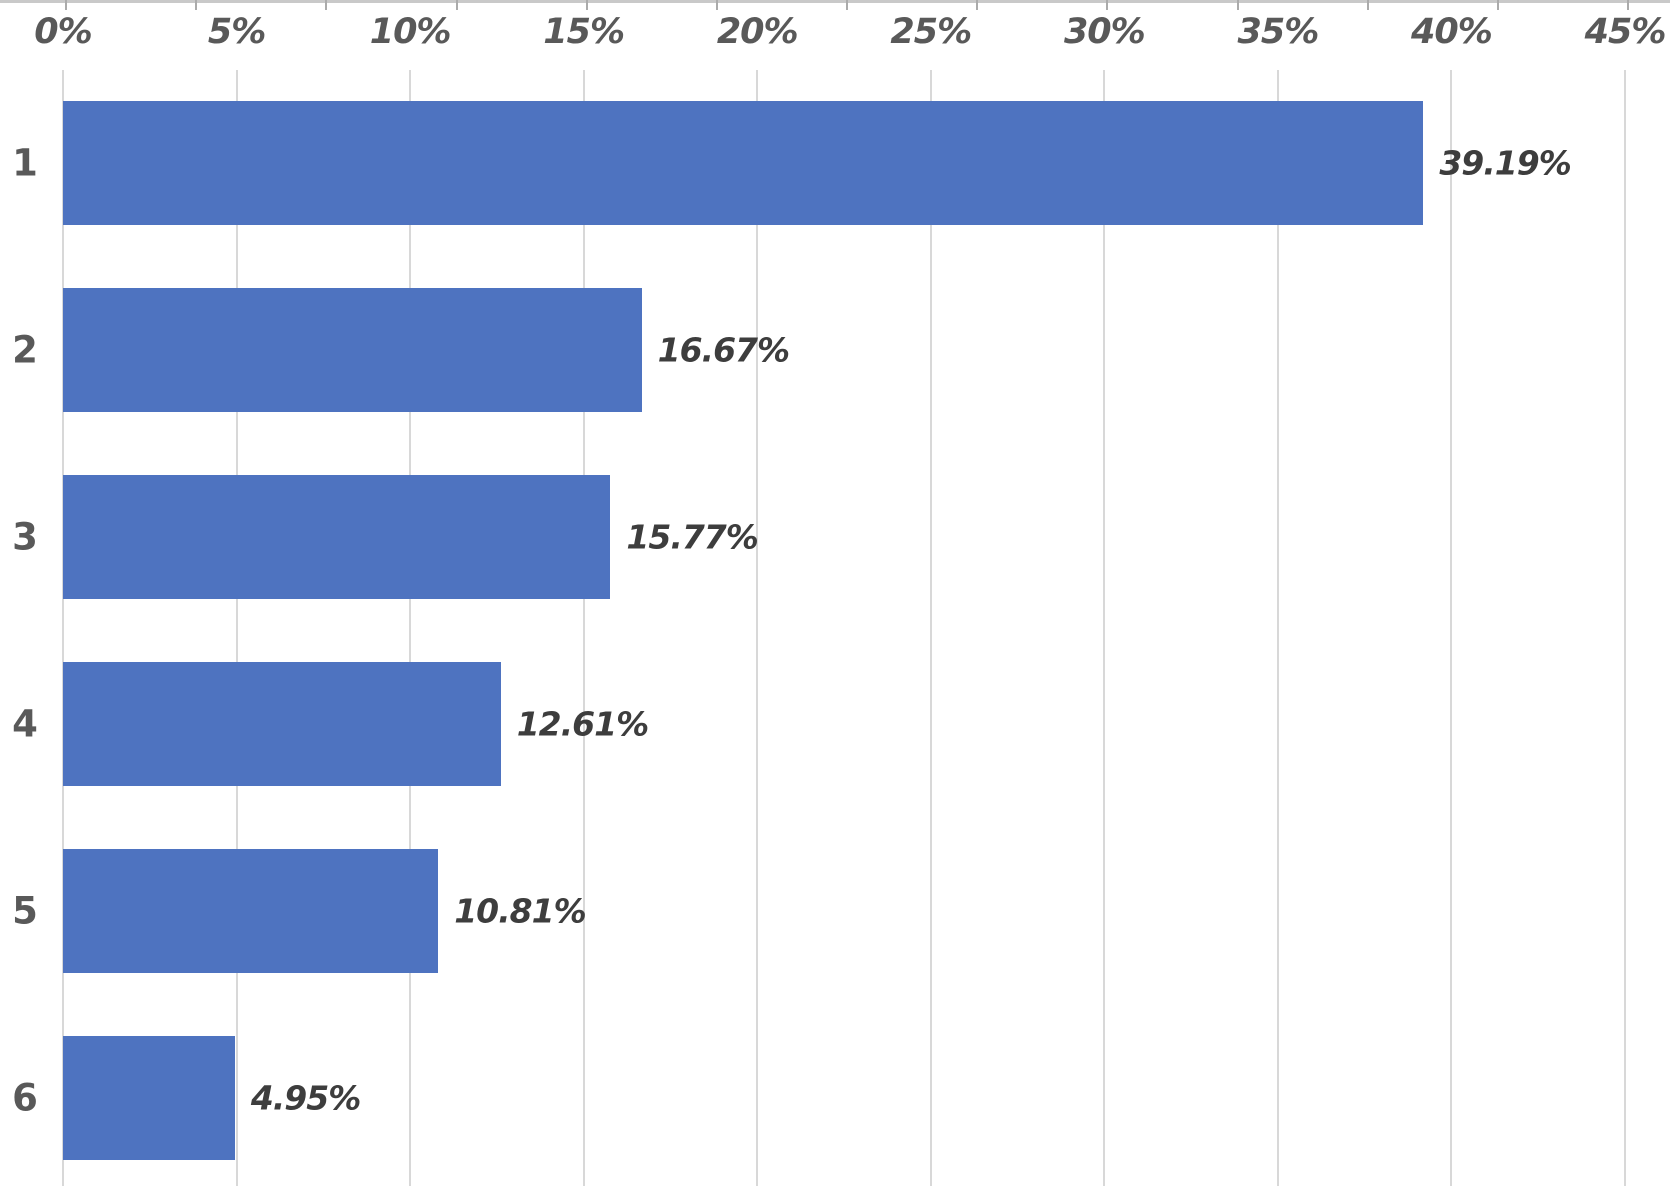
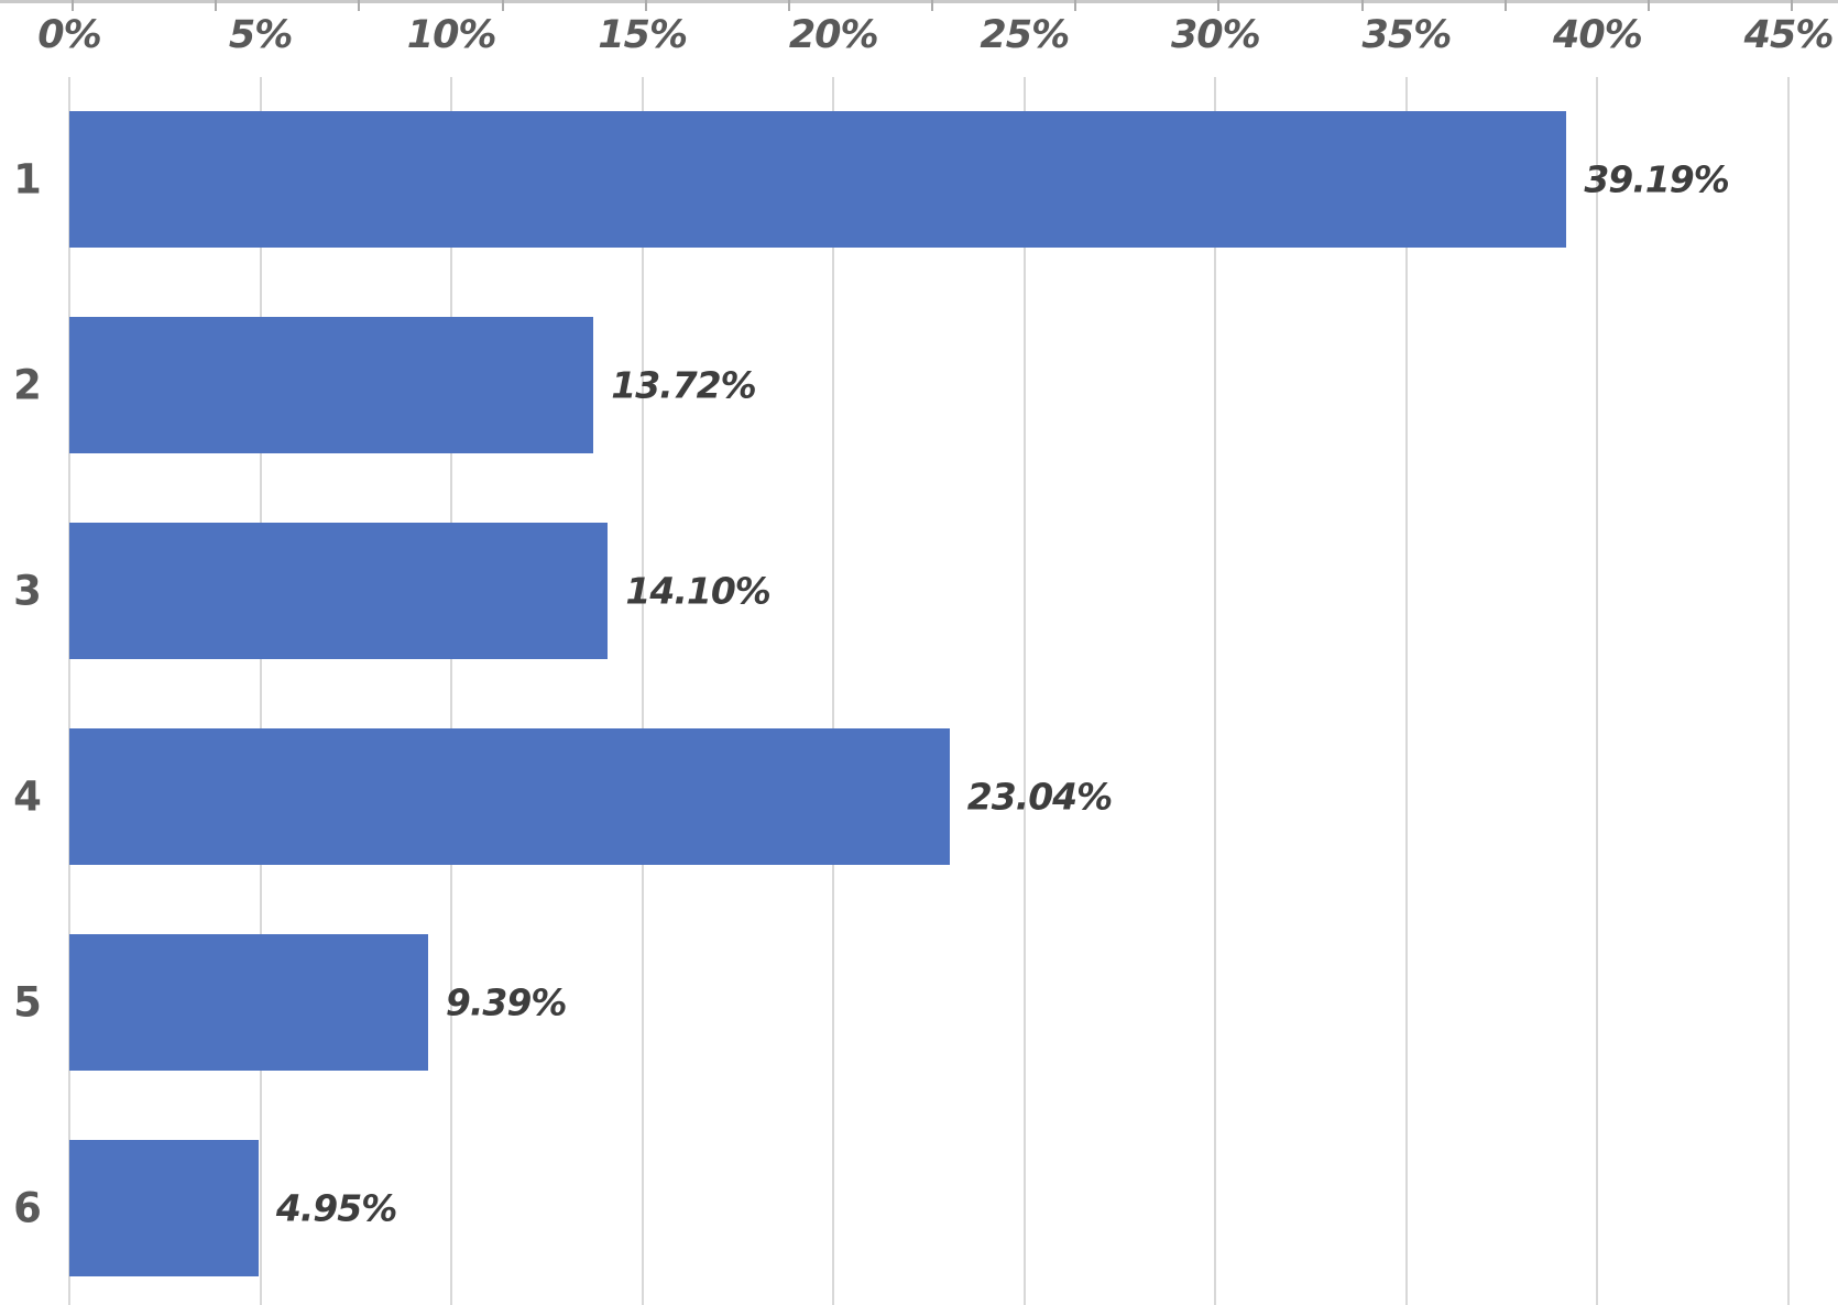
2: 16.67% -> 13.72%
3: 15.77% -> 14.10%
4: 12.61% -> 23.04%
5: 10.81% -> 9.39%
